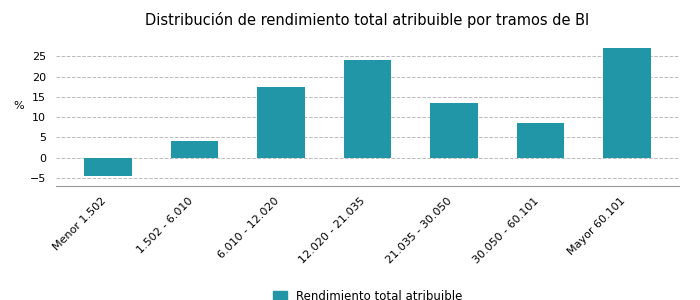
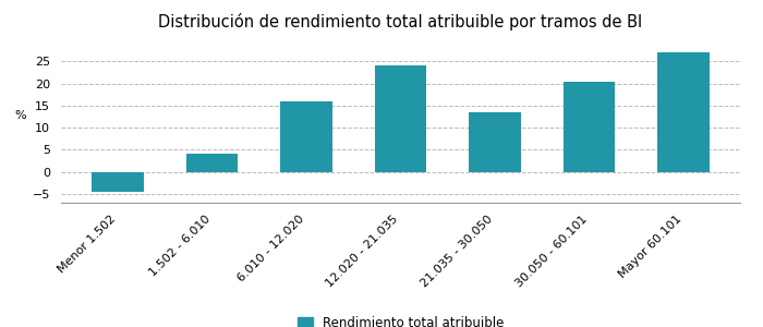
6.010 - 12.020: 17.5 -> 16.0
30.050 - 60.101: 8.5 -> 20.5
